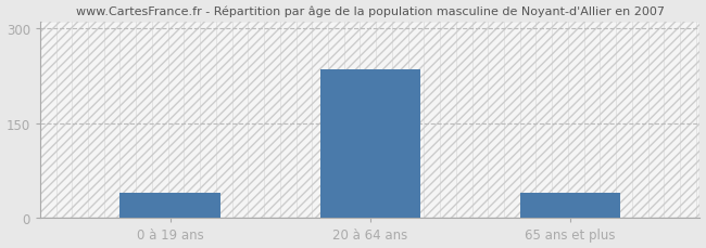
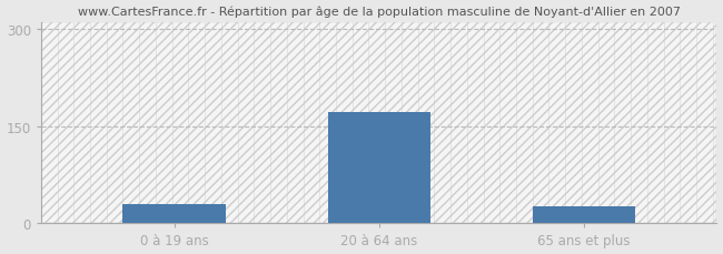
0 à 19 ans: 40 -> 30
20 à 64 ans: 234 -> 172
65 ans et plus: 40 -> 26
